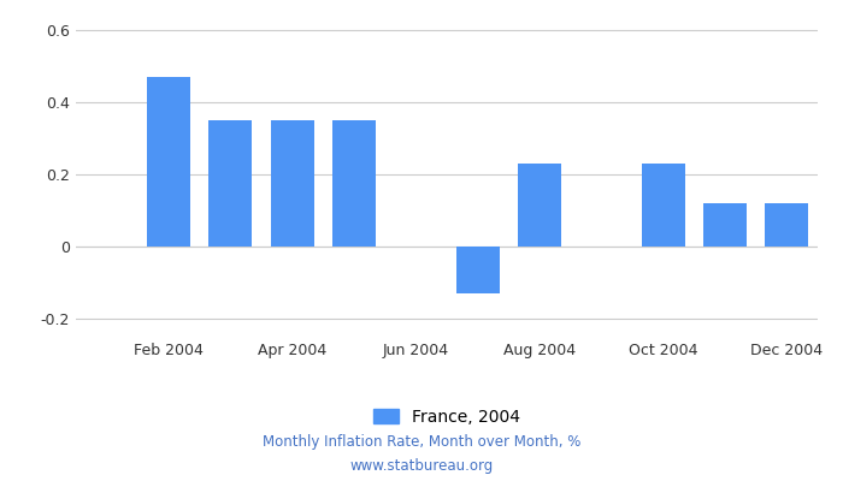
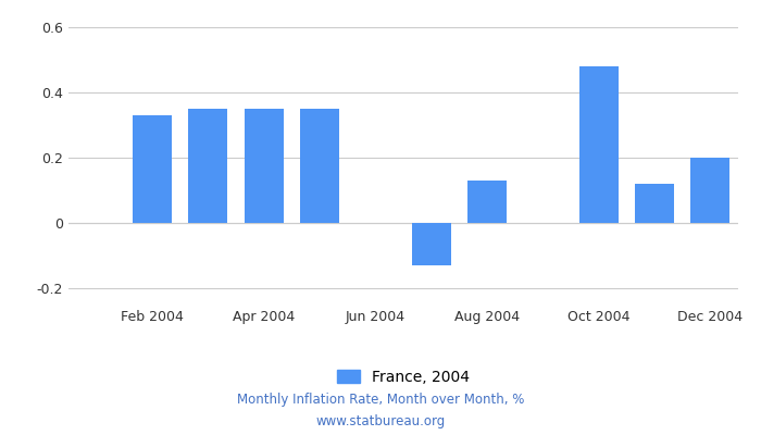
Feb 2004: 0.47 -> 0.33
Aug 2004: 0.23 -> 0.13
Oct 2004: 0.23 -> 0.48
Dec 2004: 0.12 -> 0.20
